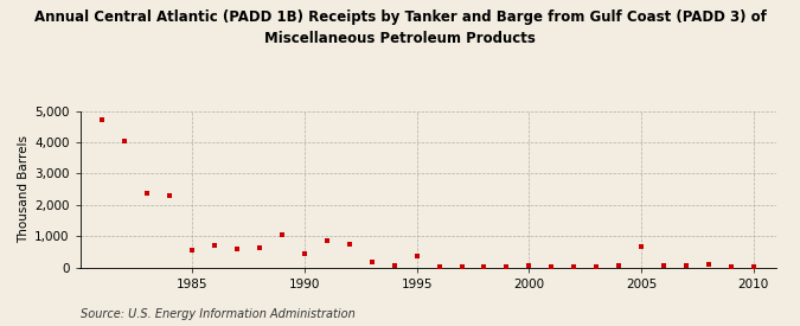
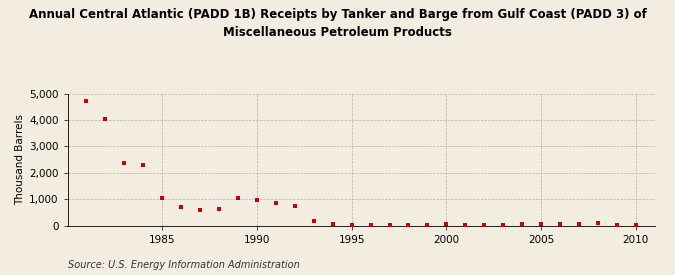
1985: 550 -> 1,060
1990: 450 -> 960
1995: 350 -> 30
2005: 650 -> 50
